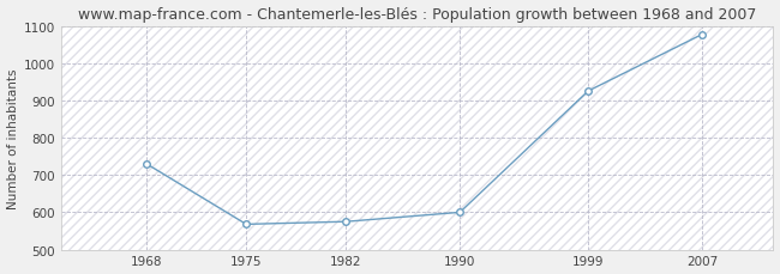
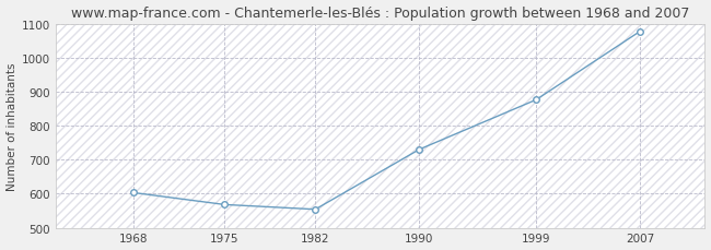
1968: 730 -> 603
1982: 575 -> 554
1990: 600 -> 730
1999: 925 -> 876
